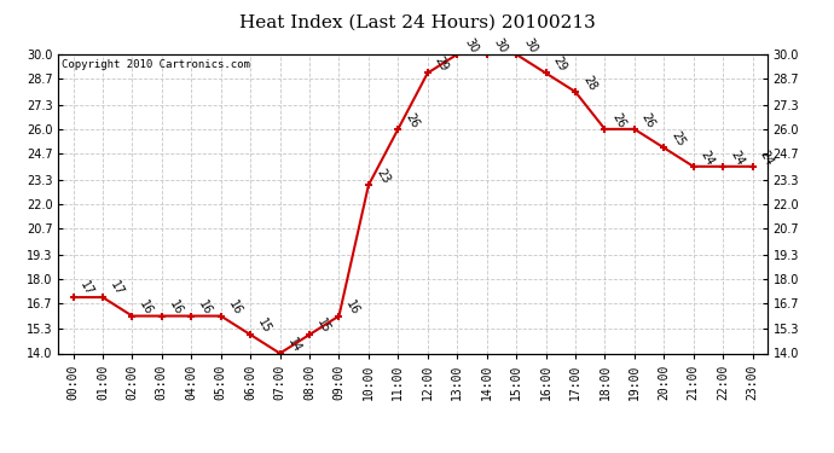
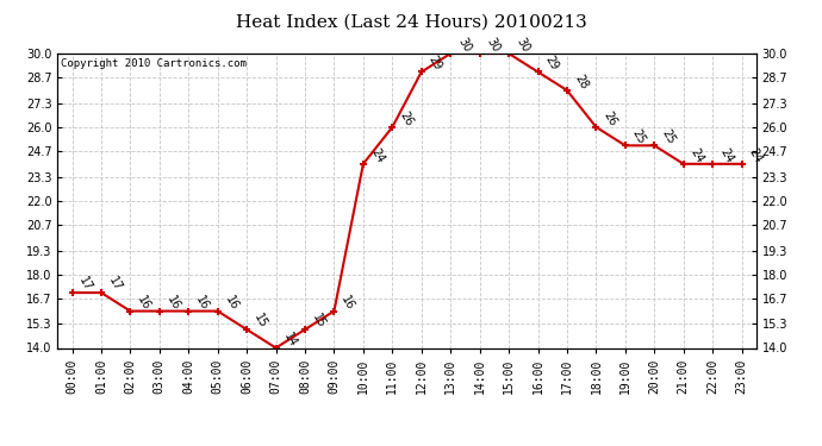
10:00: 23 -> 24
19:00: 26 -> 25
